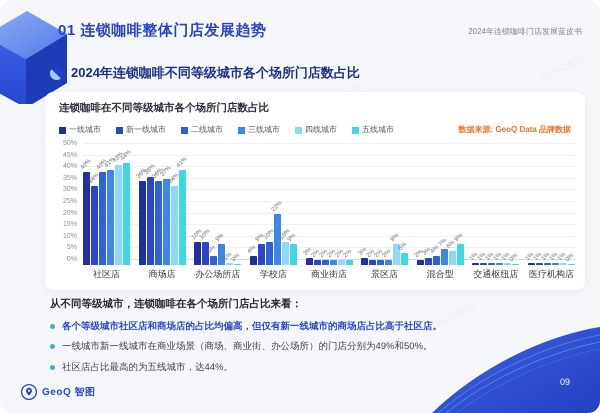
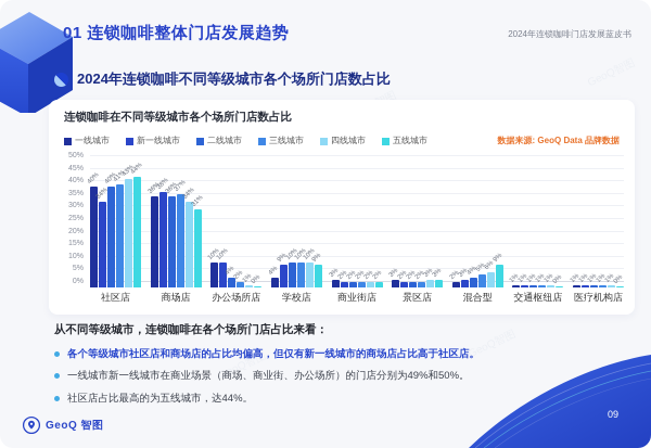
五线城市/商场店: 41% -> 31%
三线城市/办公场所店: 9% -> 2%
三线城市/学校店: 22% -> 10%
四线城市/景区店: 9% -> 3%
五线城市/景区店: 5% -> 3%
三线城市/混合型: 7% -> 5%
